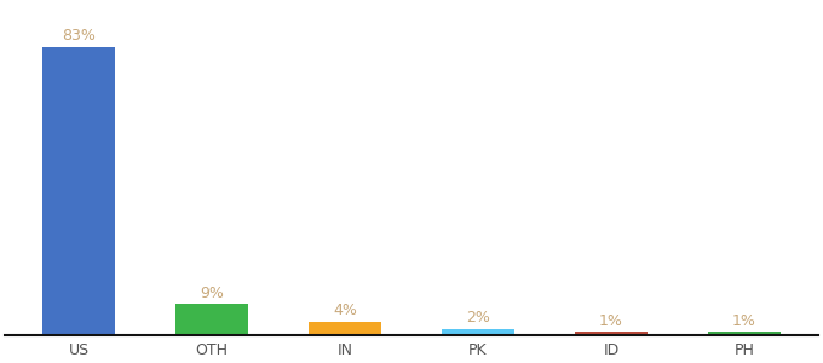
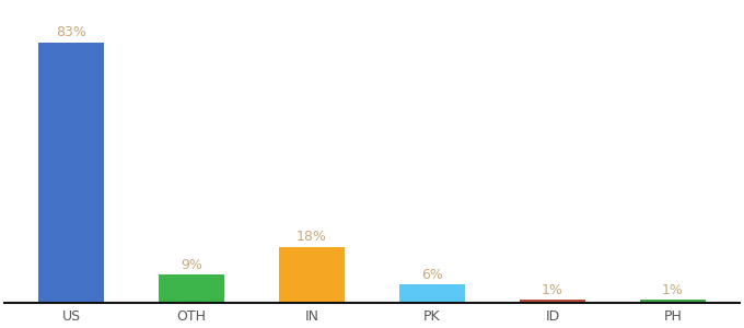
IN: 4% -> 18%
PK: 2% -> 6%
